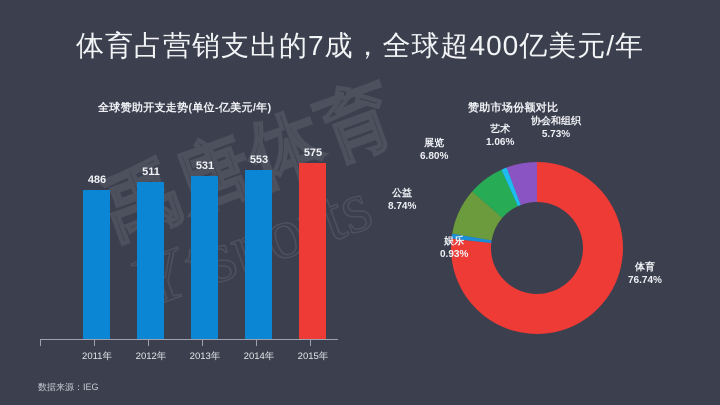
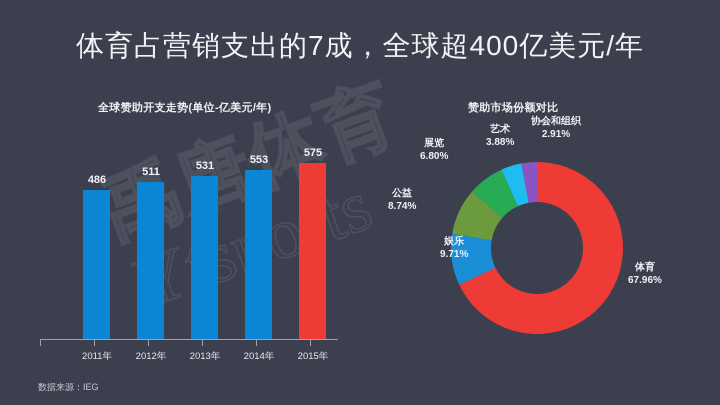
赞助市场份额对比/体育: 76.74% -> 67.96%
赞助市场份额对比/娱乐: 0.93% -> 9.71%
赞助市场份额对比/艺术: 1.06% -> 3.88%
赞助市场份额对比/协会和组织: 5.73% -> 2.91%
